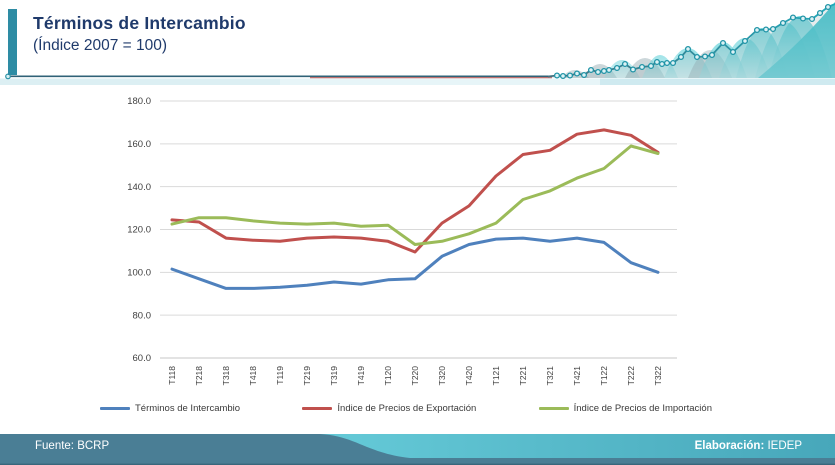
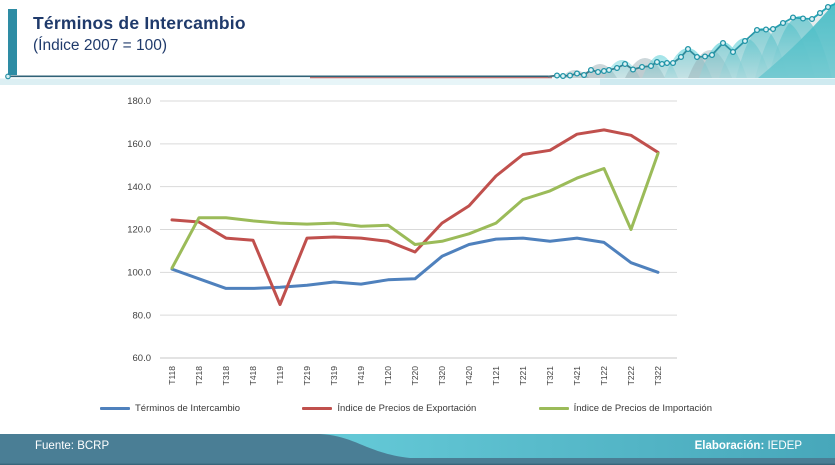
Índice de Precios de Importación/T118: 122 -> 102
Índice de Precios de Exportación/T119: 114 -> 85
Índice de Precios de Importación/T222: 159 -> 120
